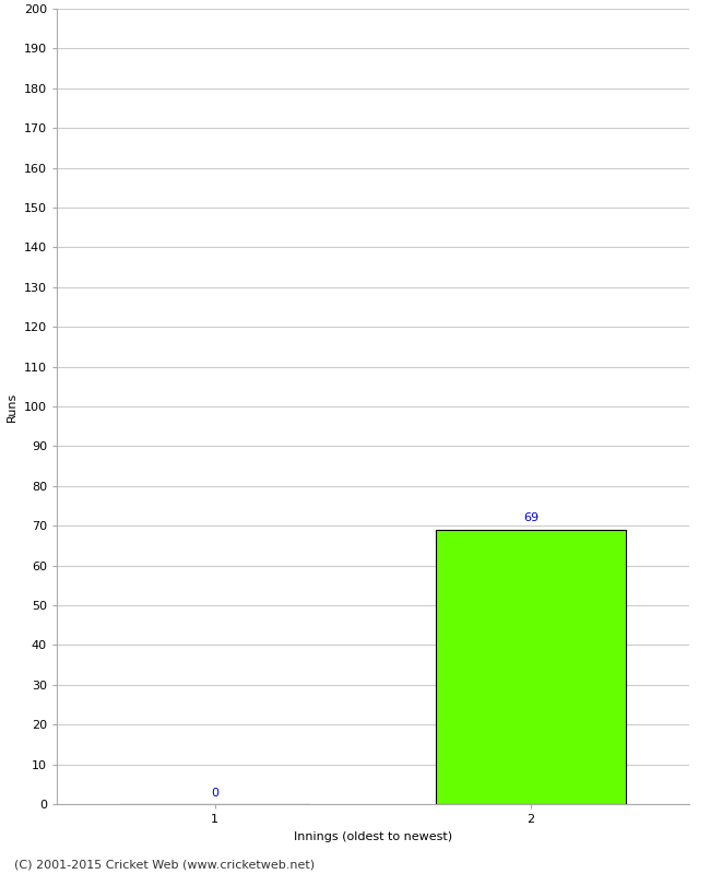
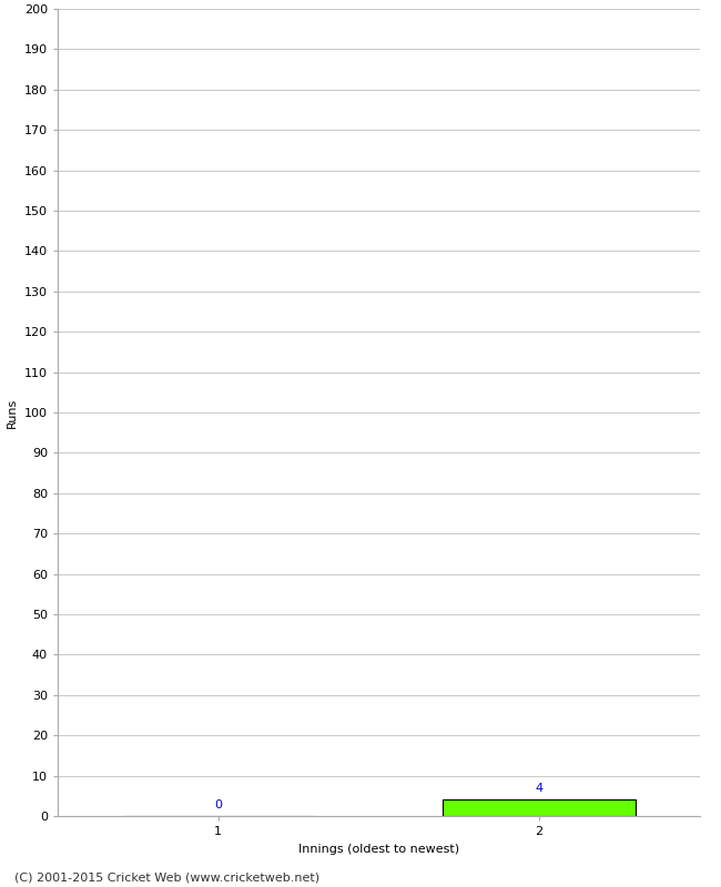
2: 69 -> 4
